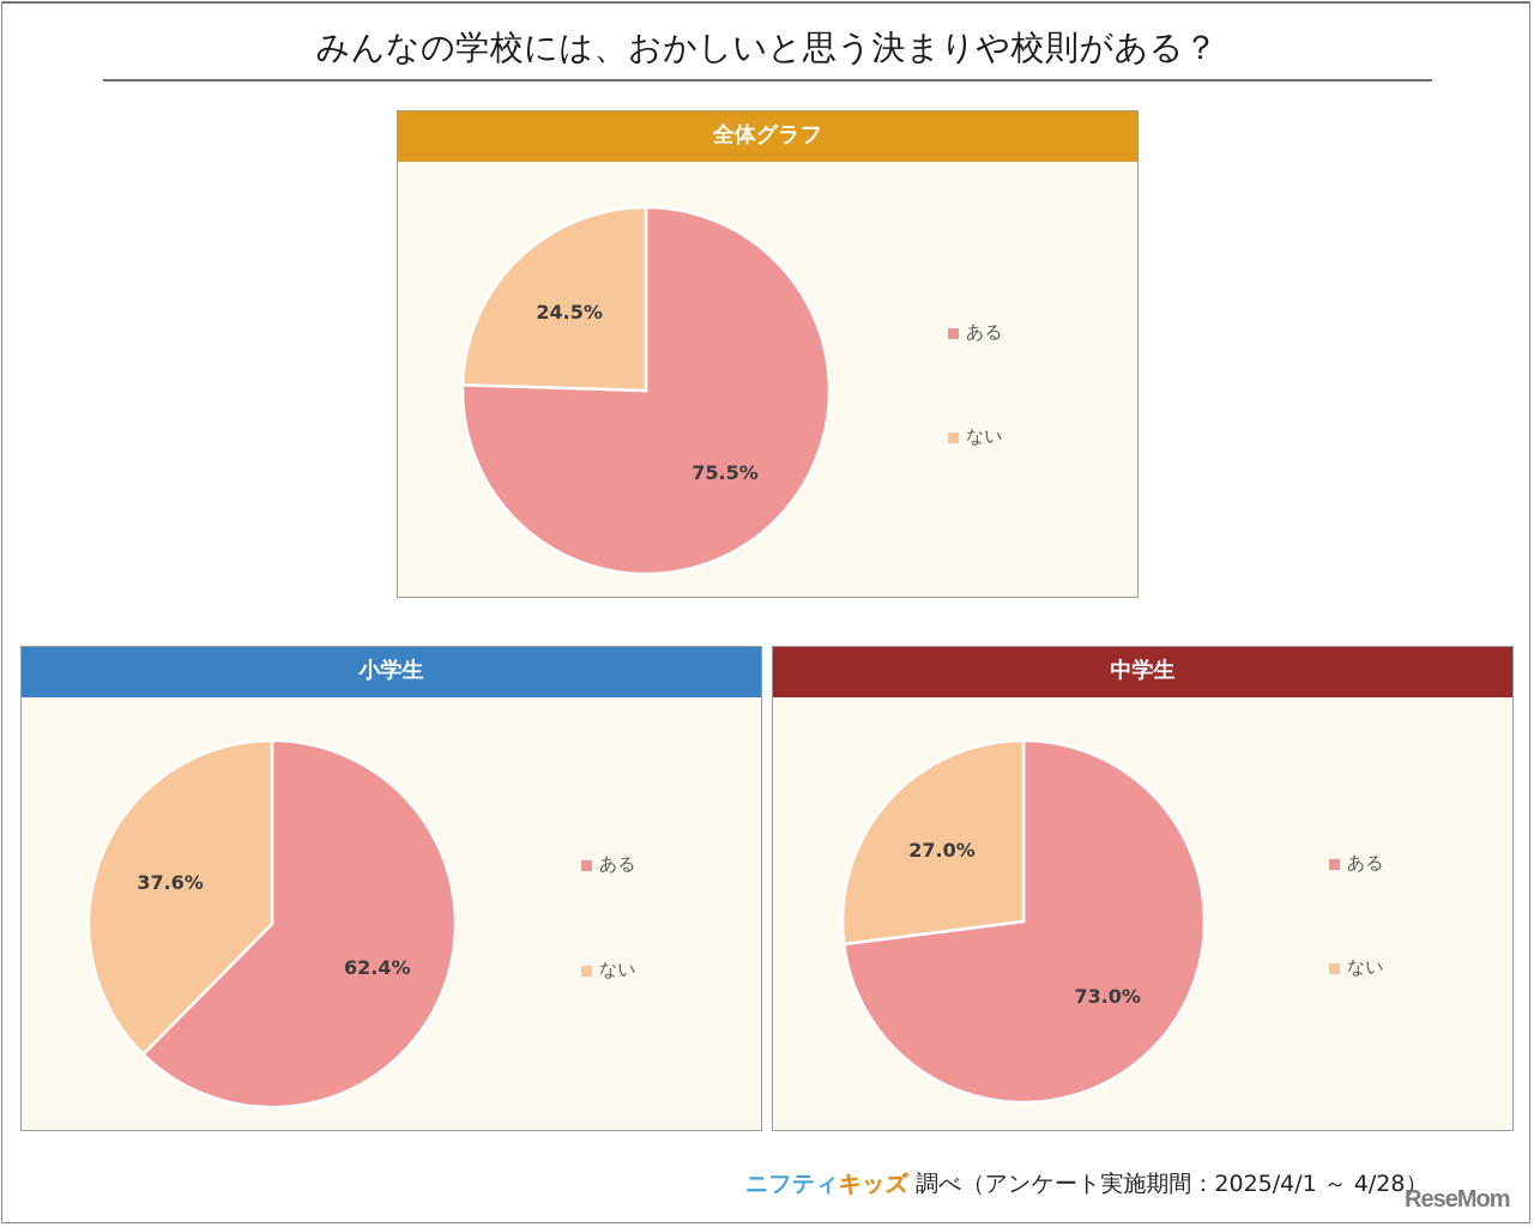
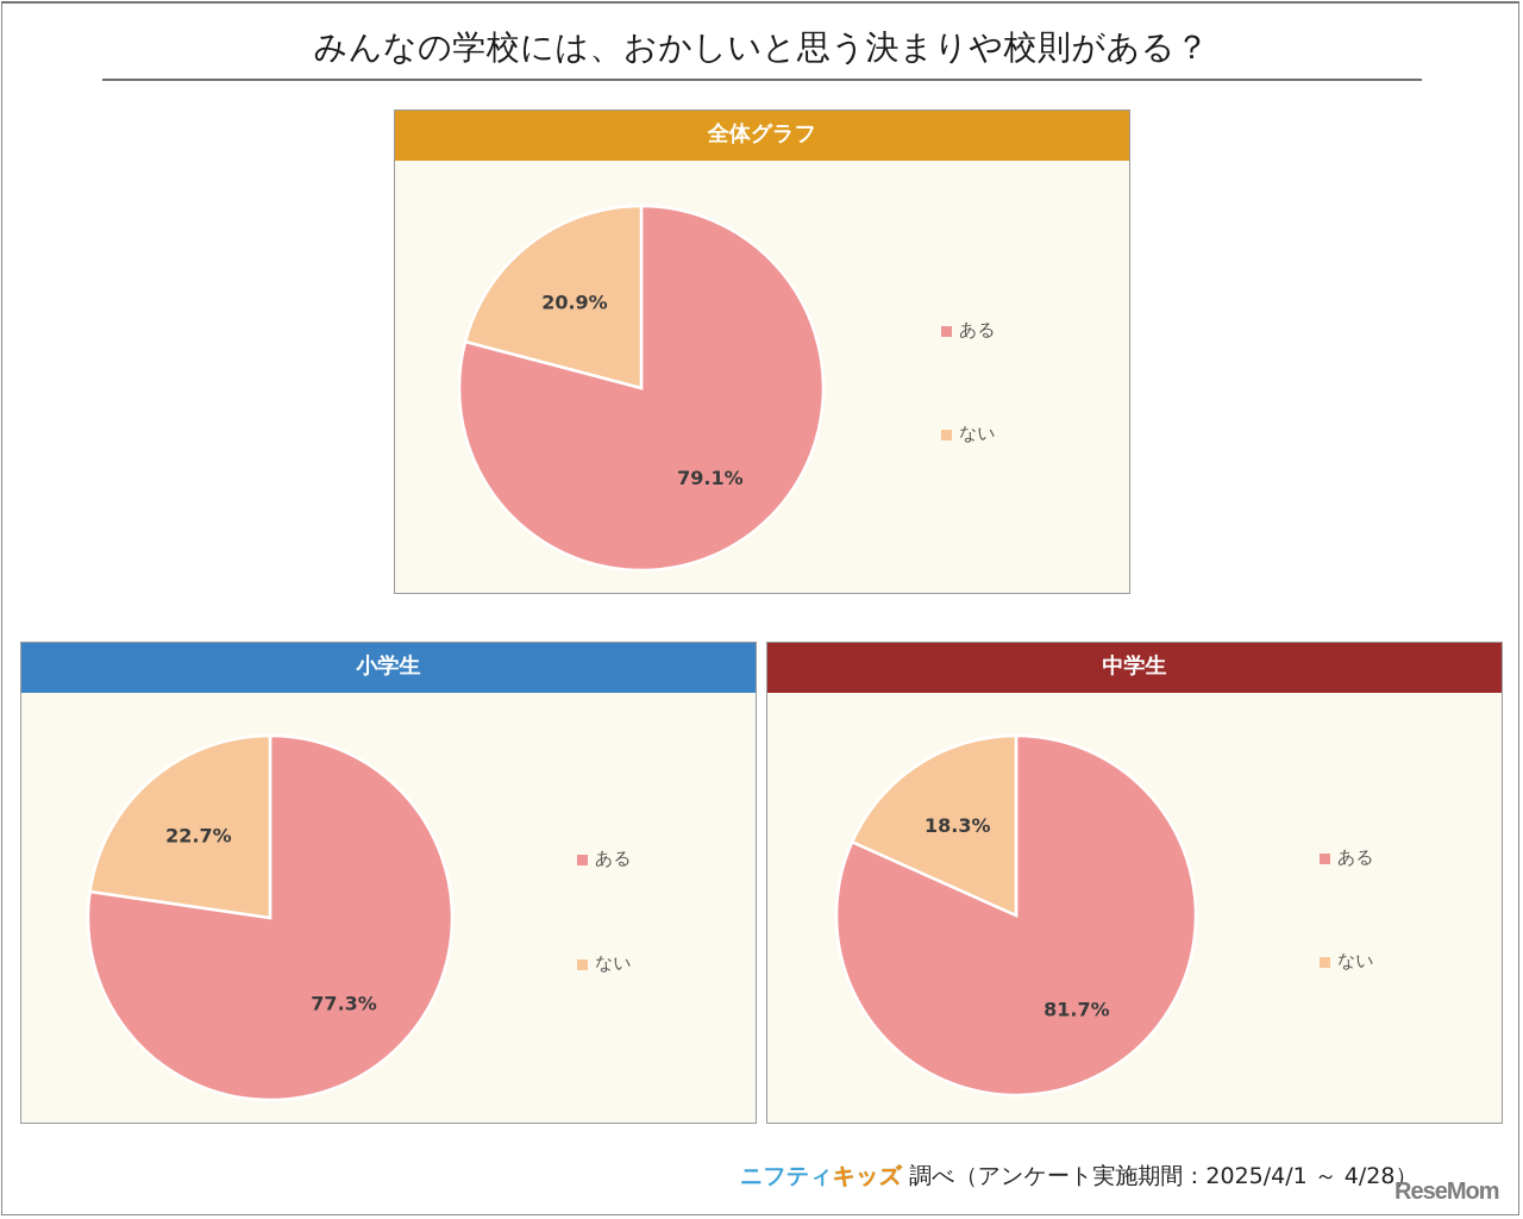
全体グラフ/ある: 75.5% -> 79.1%
全体グラフ/ない: 24.5% -> 20.9%
小学生/ある: 62.4% -> 77.3%
小学生/ない: 37.6% -> 22.7%
中学生/ある: 73.0% -> 81.7%
中学生/ない: 27.0% -> 18.3%
